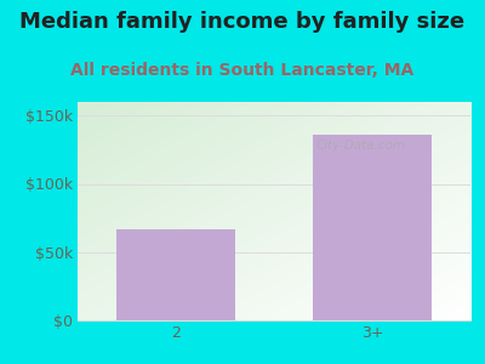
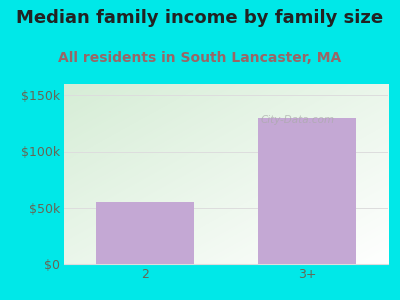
2: $67k -> $55k
3+: $136k -> $130k
